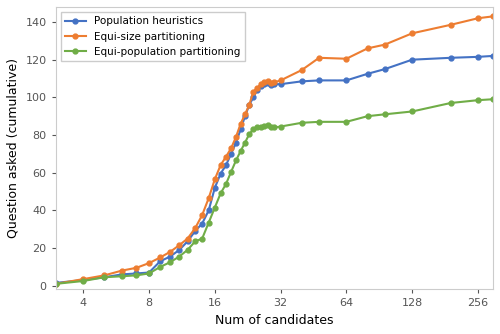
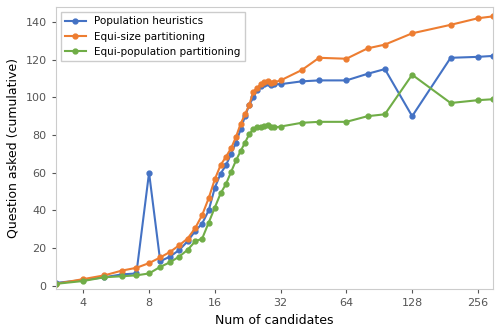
Population heuristics/8: 7 -> 60
Population heuristics/128: 120 -> 90
Equi-population partitioning/128: 92 -> 112
